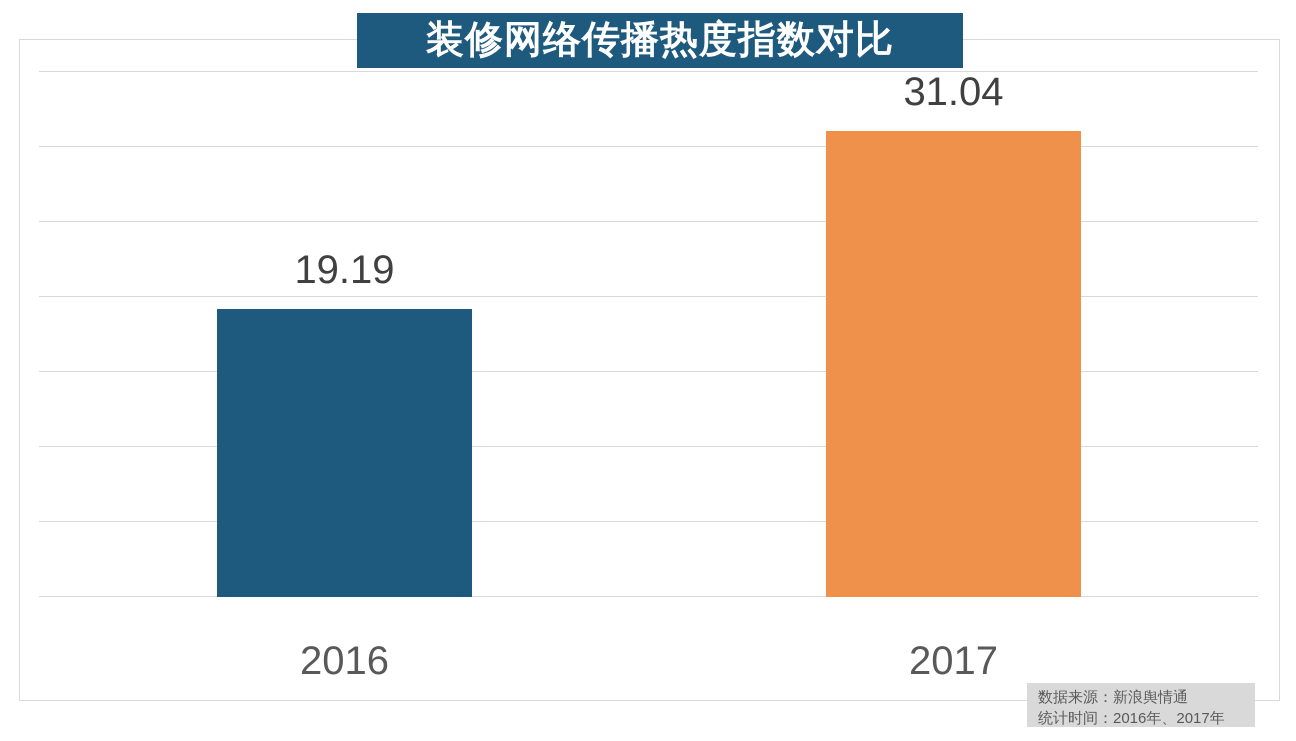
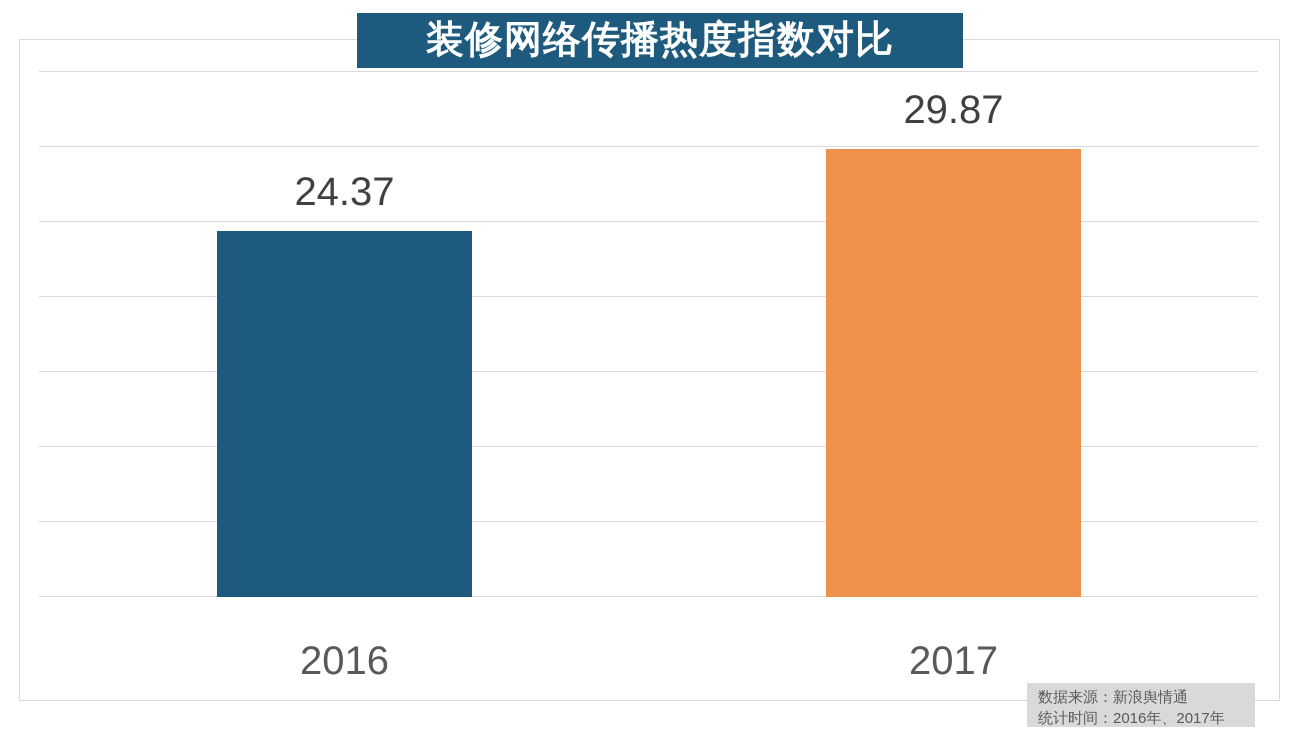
2016: 19.19 -> 24.37
2017: 31.04 -> 29.87
